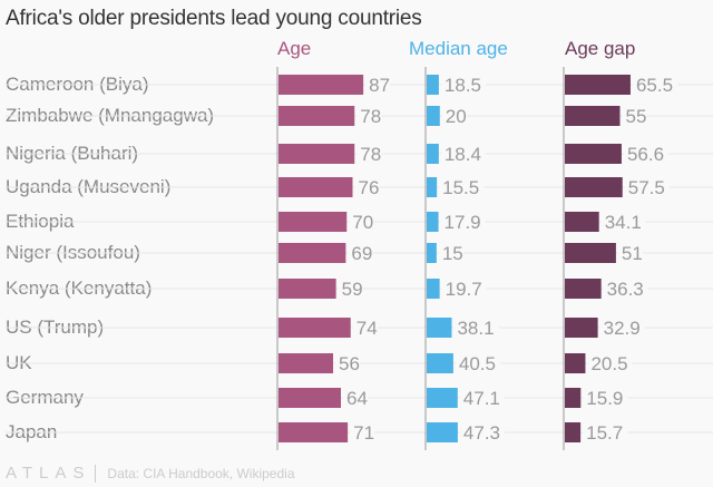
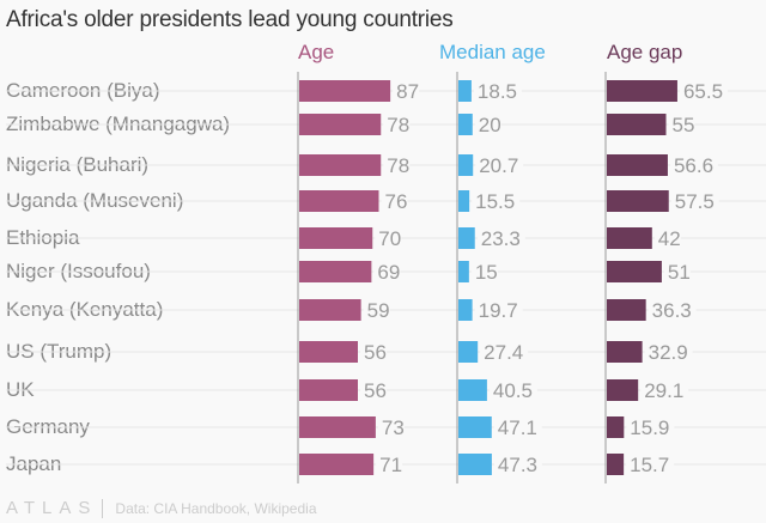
Median age/Nigeria (Buhari): 18.4 -> 20.7
Median age/Ethiopia: 17.9 -> 23.3
Age gap/Ethiopia: 34.1 -> 42
Age/US (Trump): 74 -> 56
Median age/US (Trump): 38.1 -> 27.4
Age gap/UK: 20.5 -> 29.1
Age/Germany: 64 -> 73
